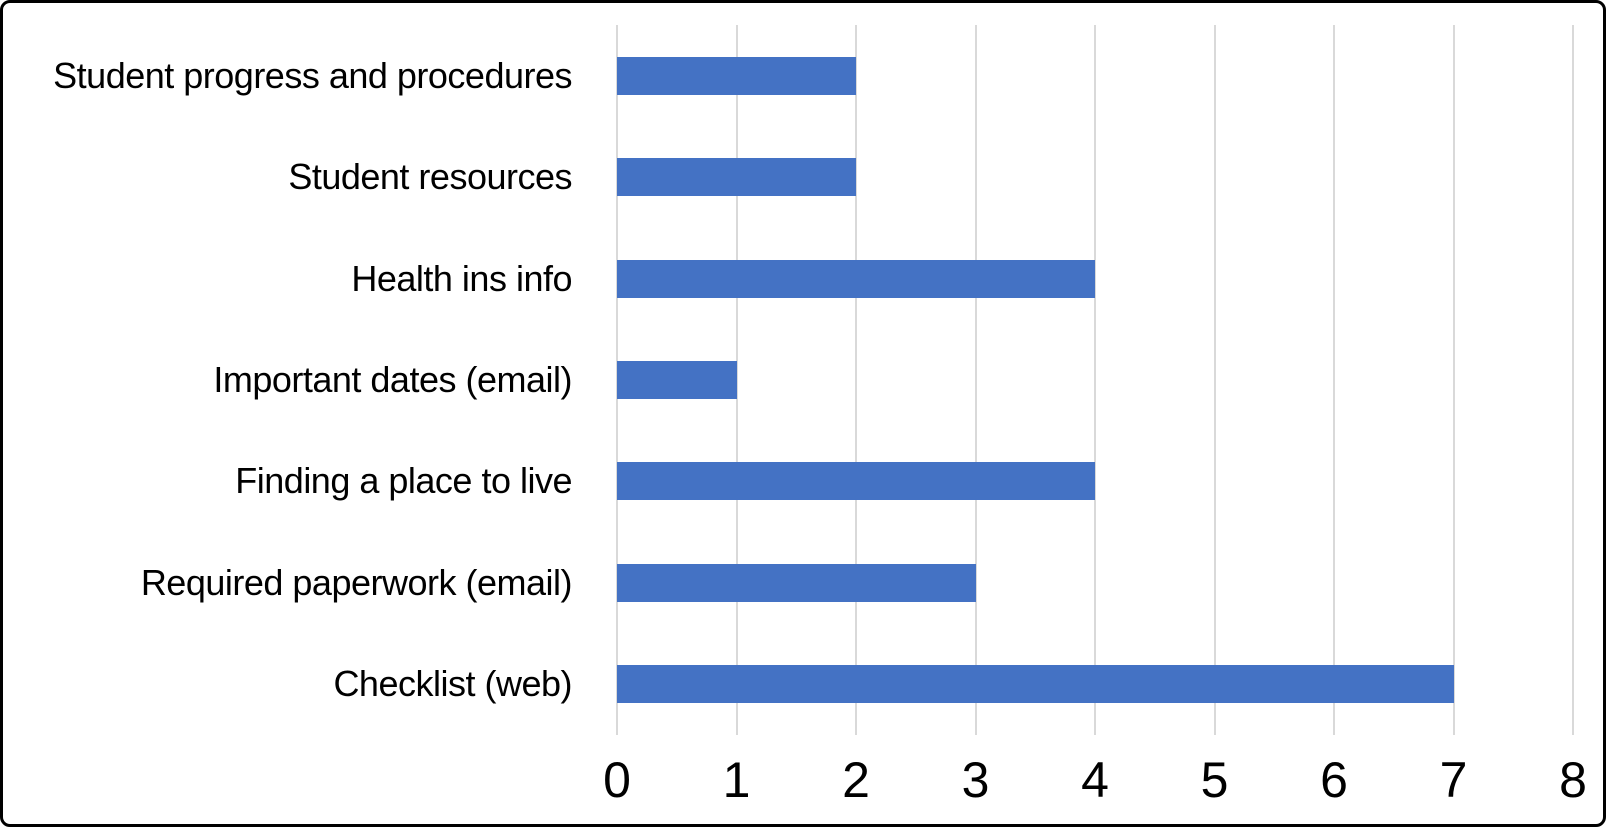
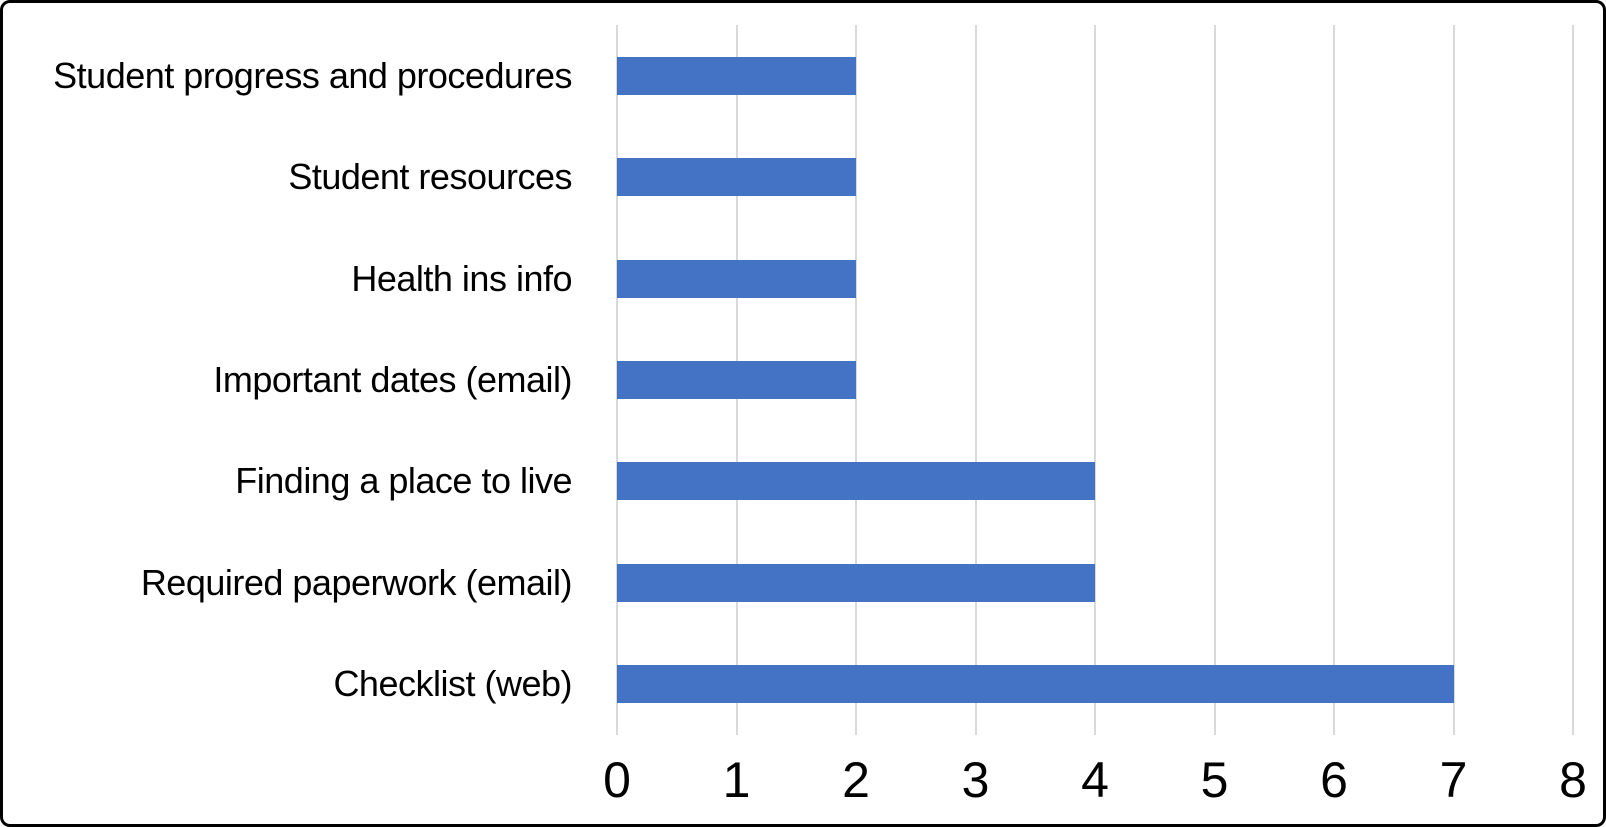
Health ins info: 4 -> 2
Important dates (email): 1 -> 2
Required paperwork (email): 3 -> 4
